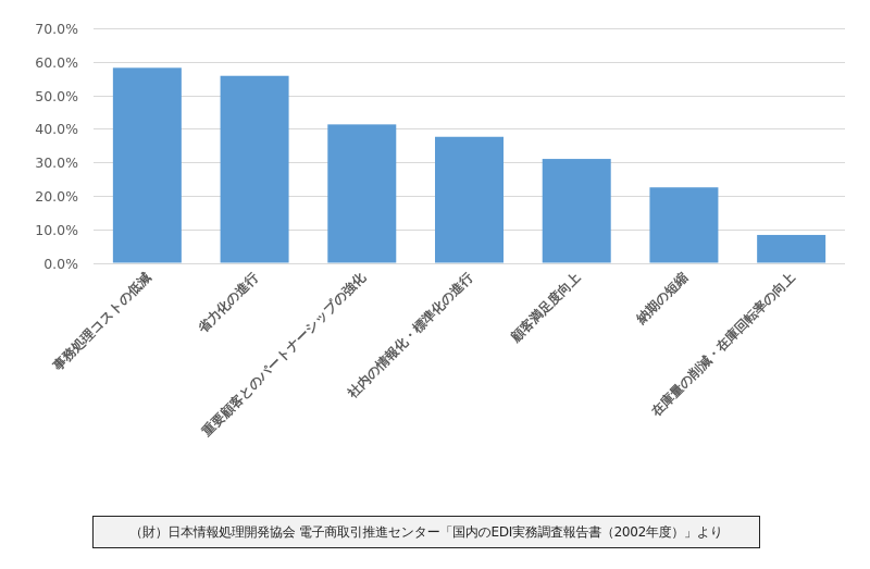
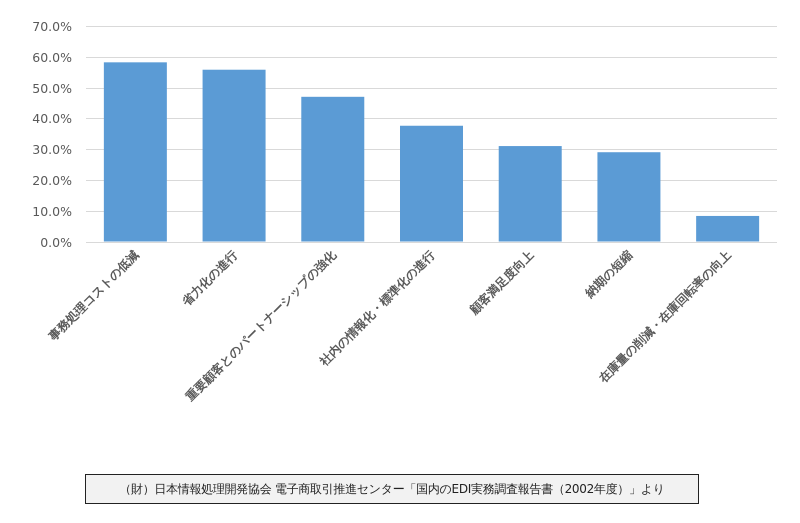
重要顧客とのパートナーシップの強化: 41% -> 47%
納期の短縮: 22% -> 29%
